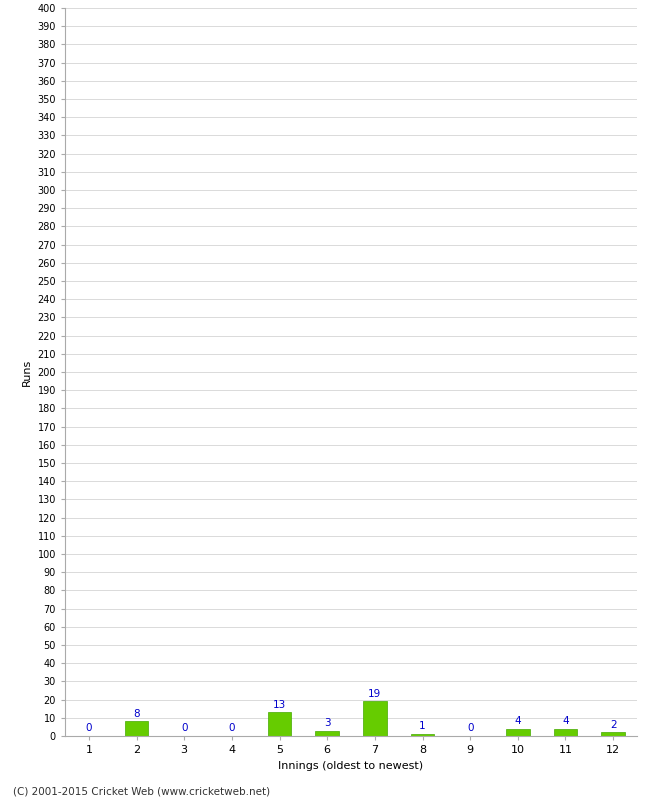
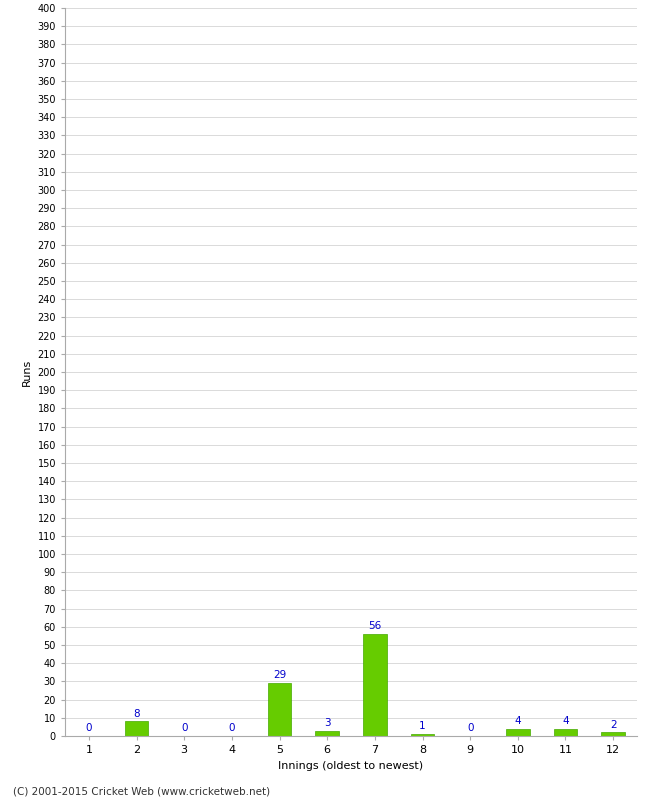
5: 13 -> 29
7: 19 -> 56
